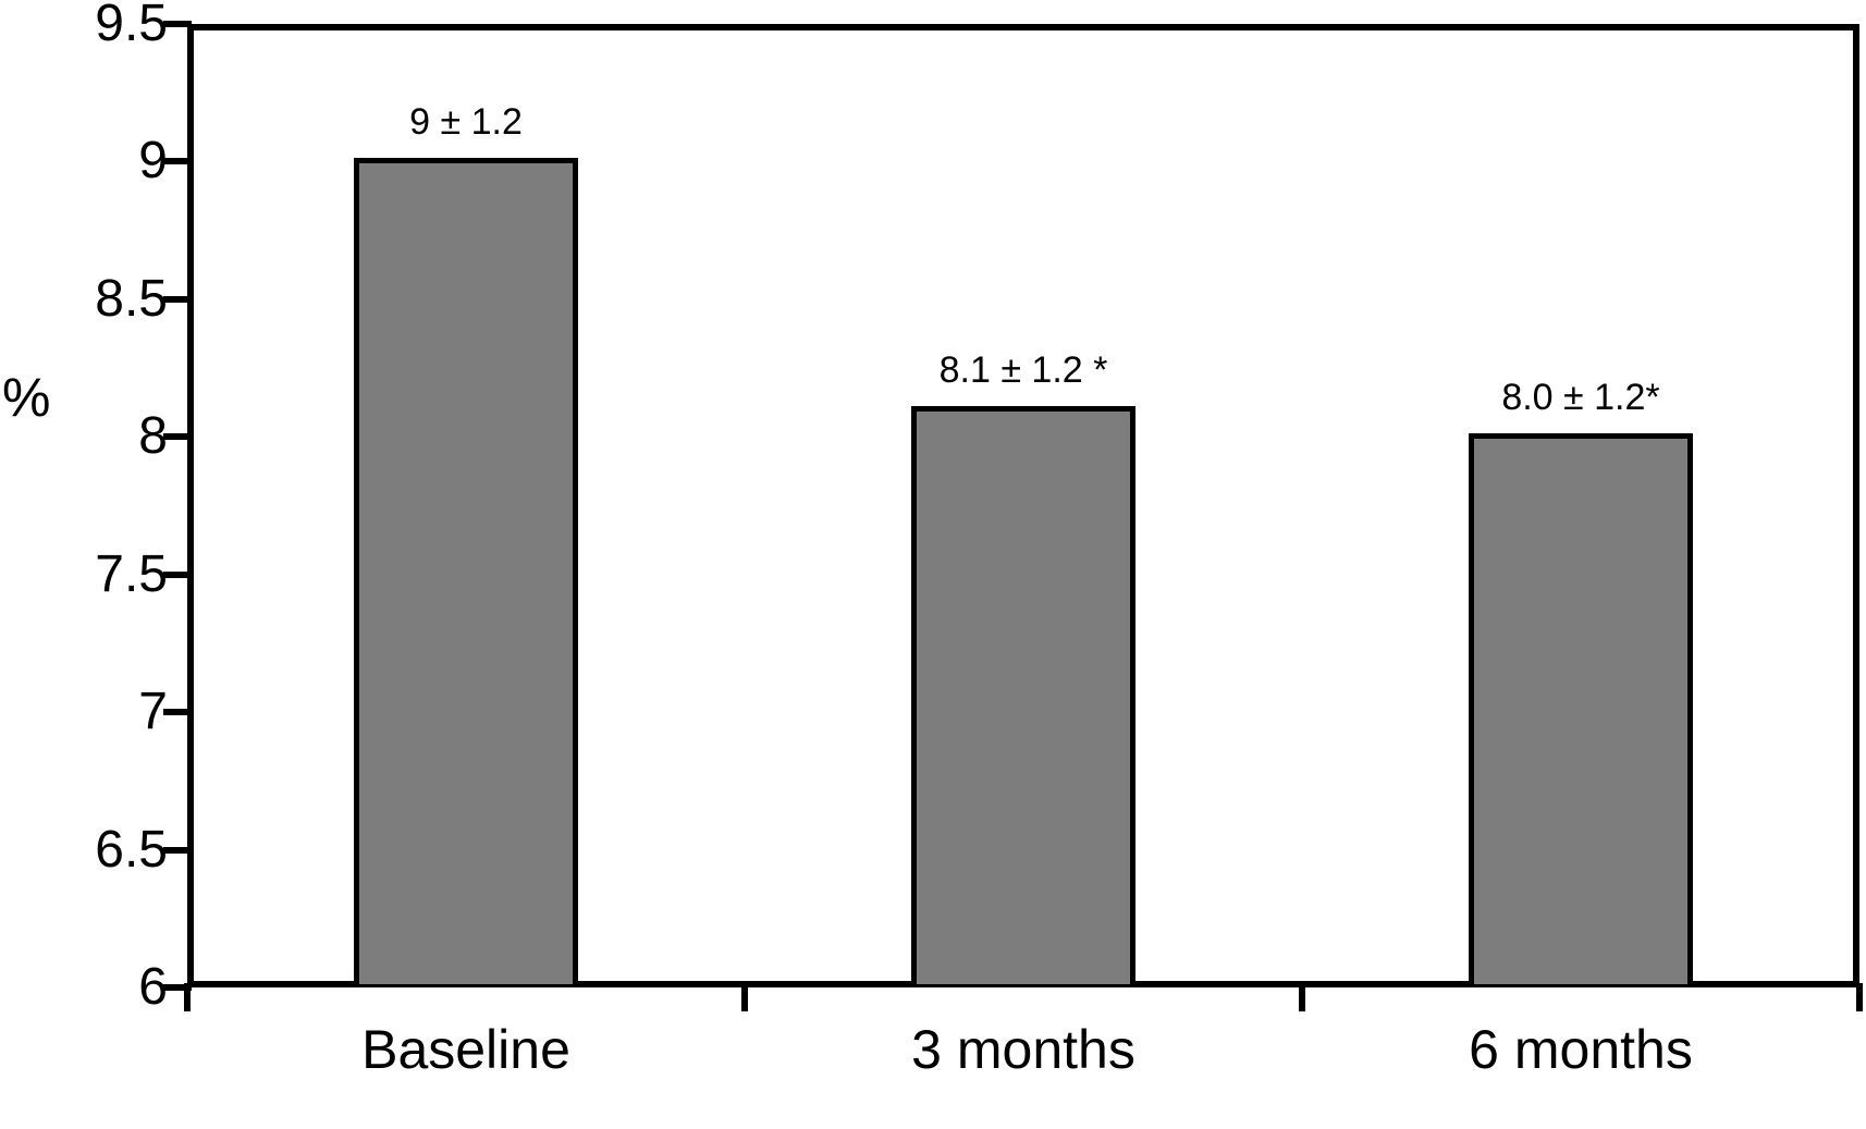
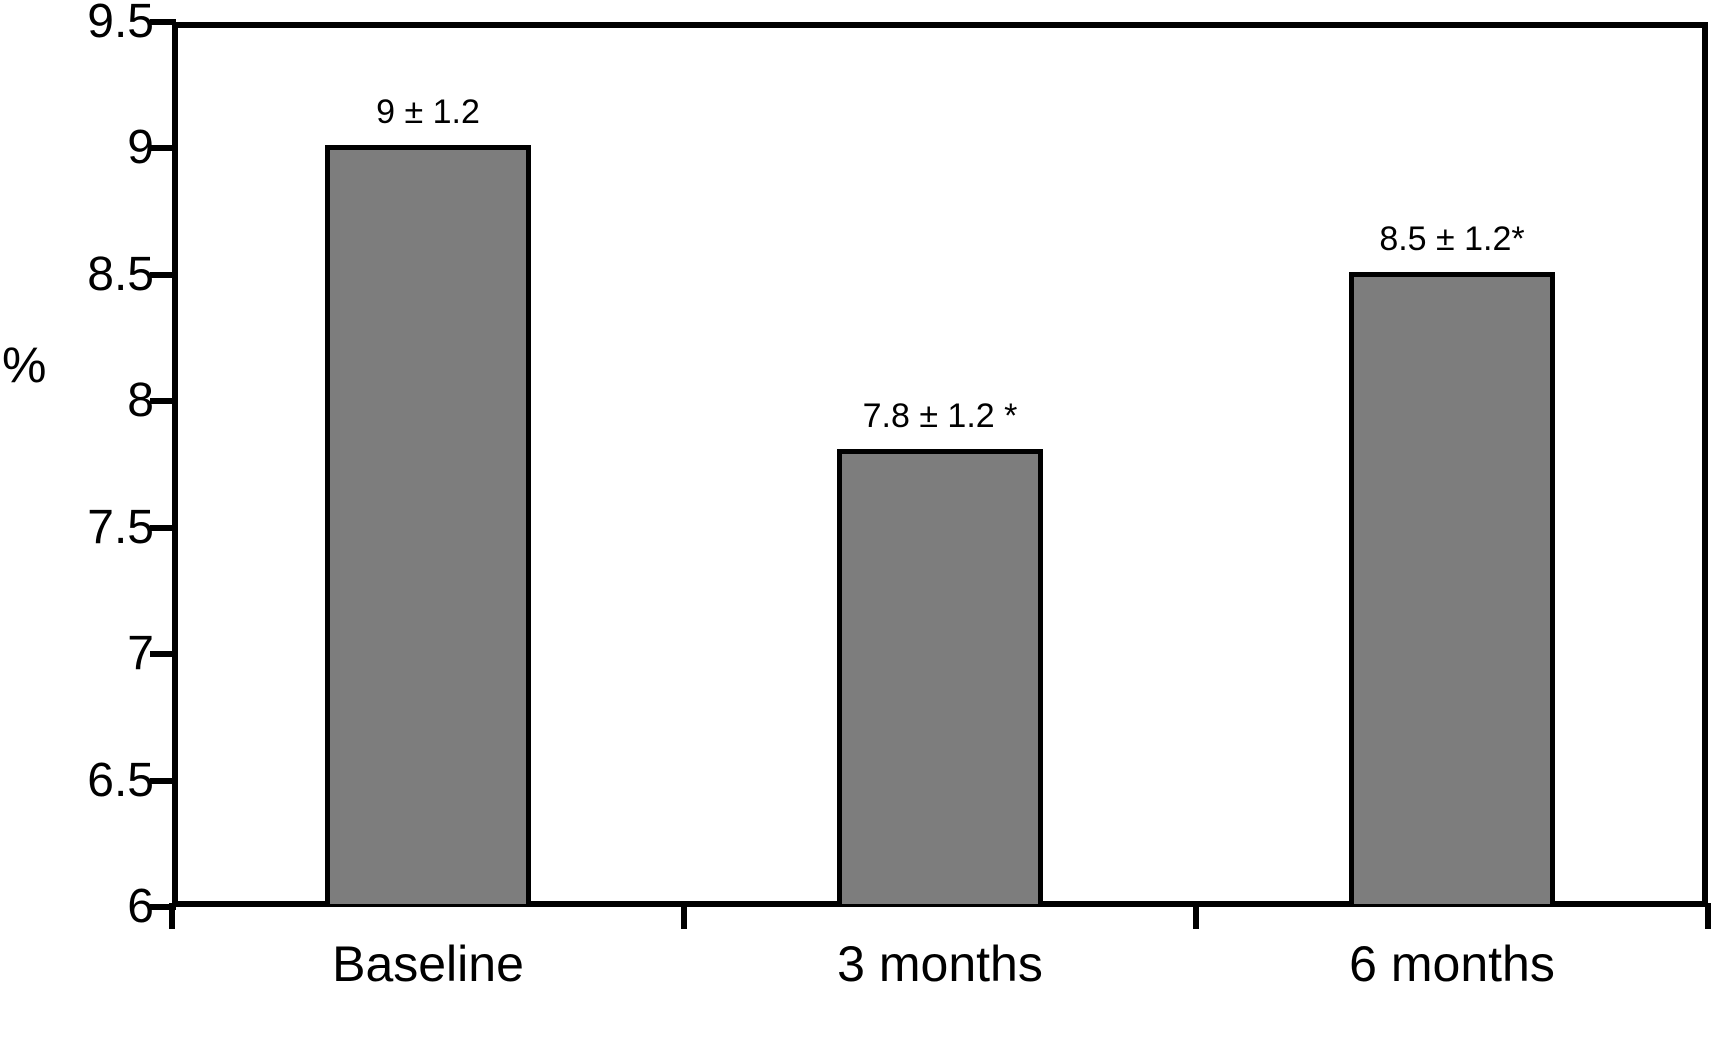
3 months: 8.1 -> 7.8
6 months: 8.0 -> 8.5
